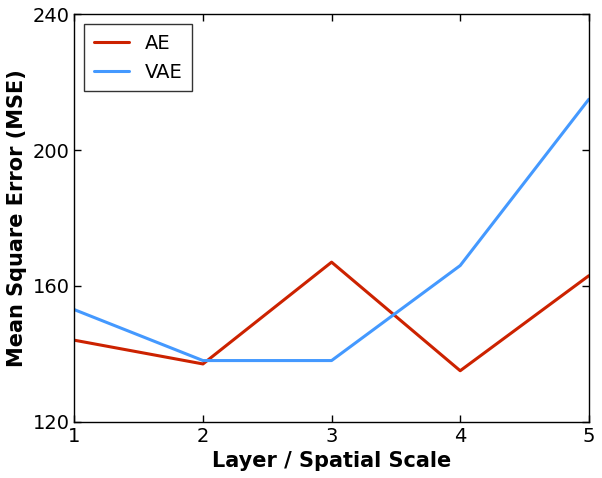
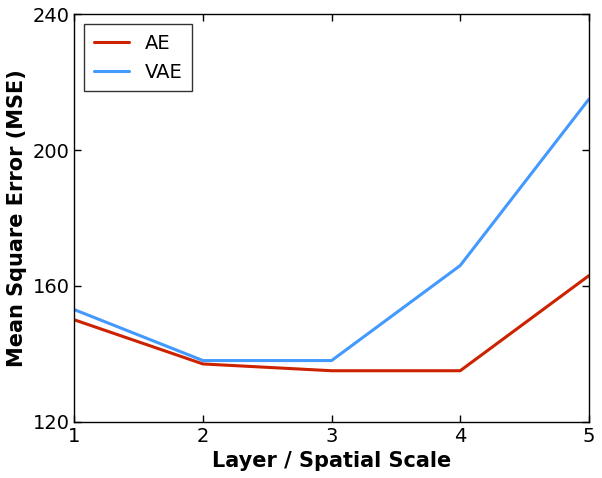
AE/1: 144 -> 150
AE/3: 167 -> 135
